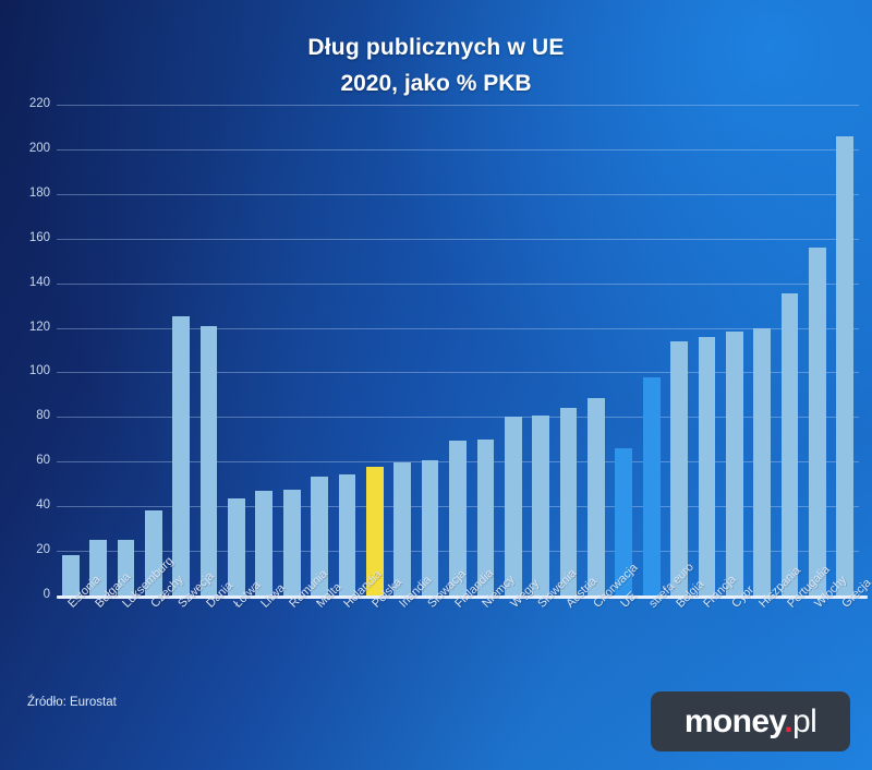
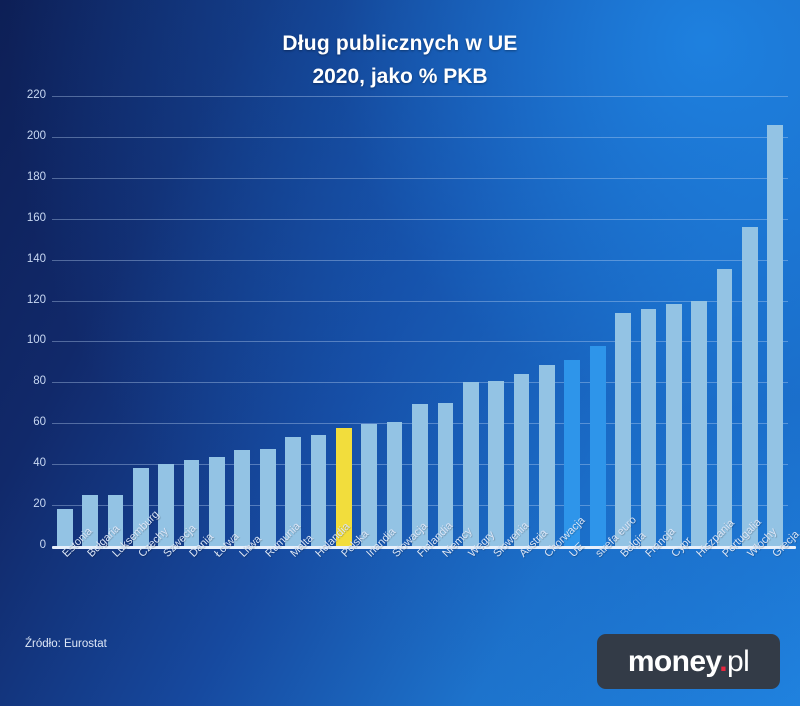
Szwecja: 125 -> 40
Dania: 121 -> 42
UE: 66 -> 91
